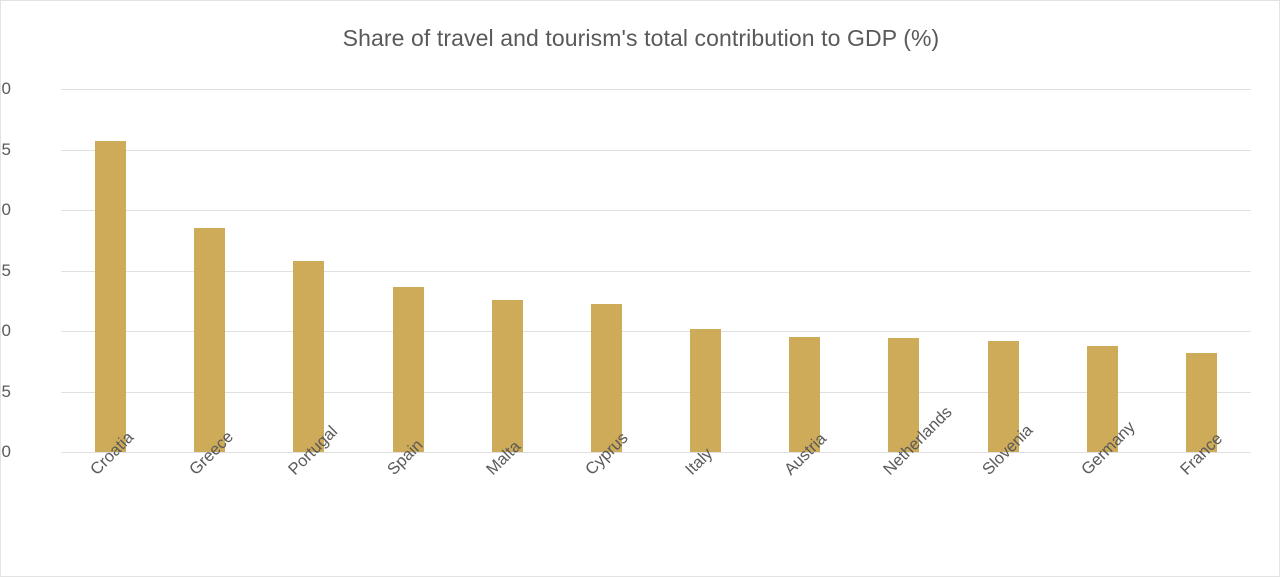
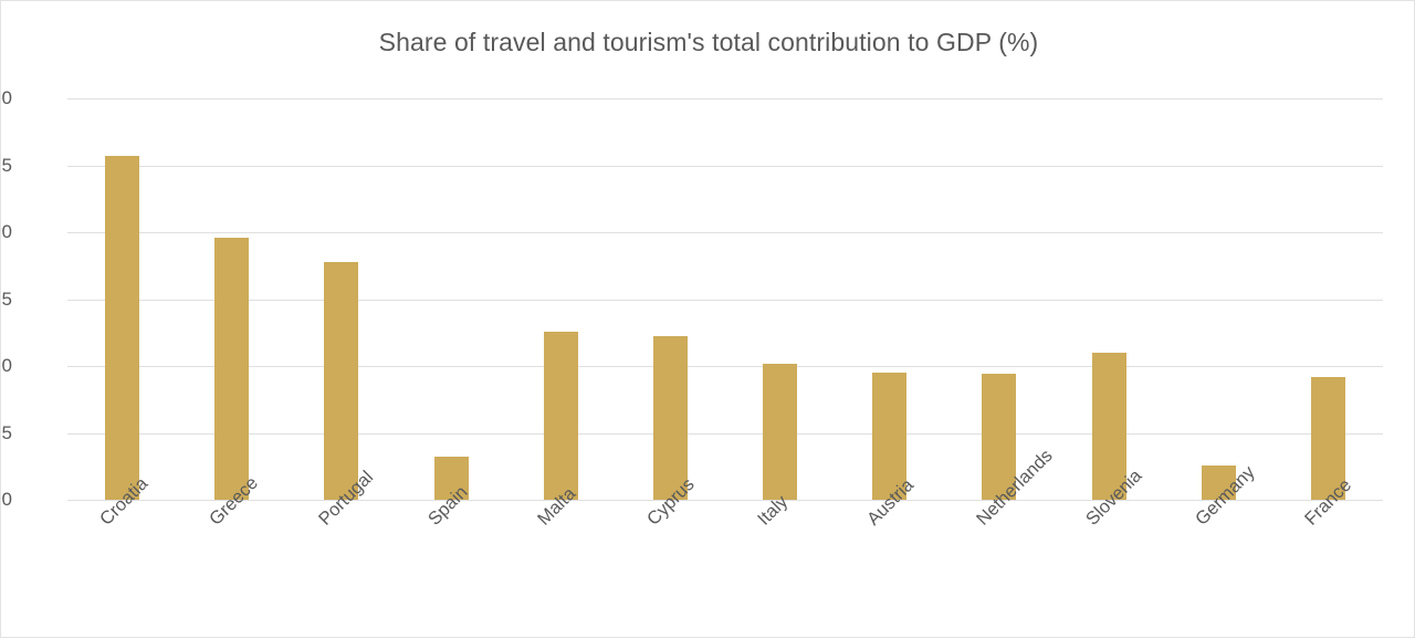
Greece: 18.5 -> 19.6
Portugal: 15.8 -> 17.8
Spain: 13.6 -> 3.2
Slovenia: 9.2 -> 11.0
Germany: 8.8 -> 2.6
France: 8.2 -> 9.2
